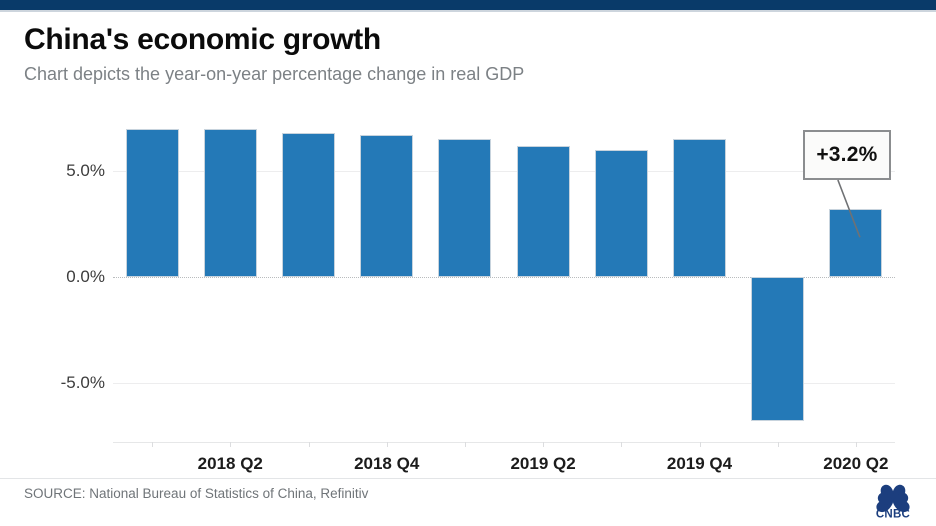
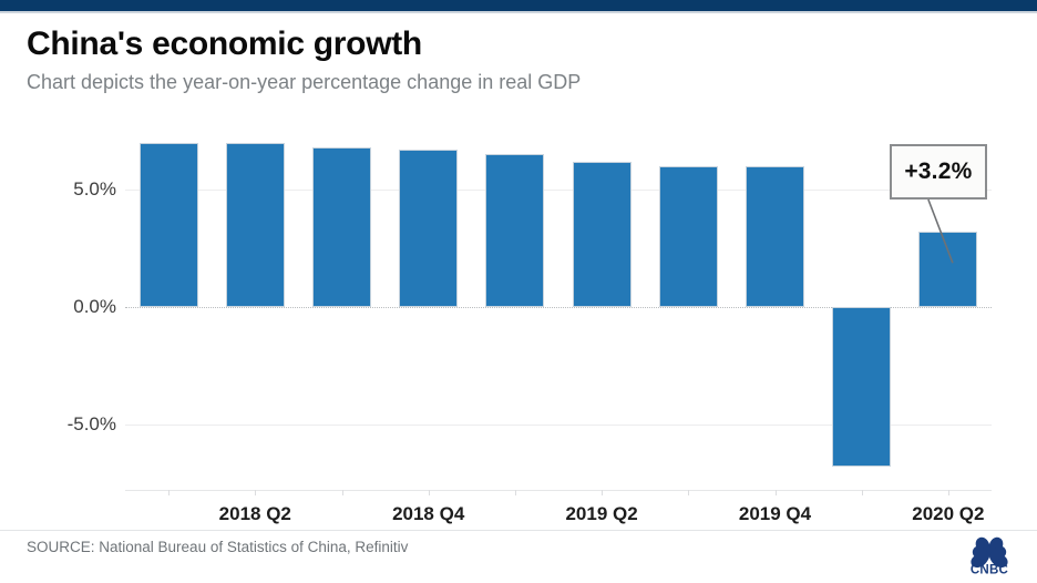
2019 Q4: 6.5% -> 6.0%
